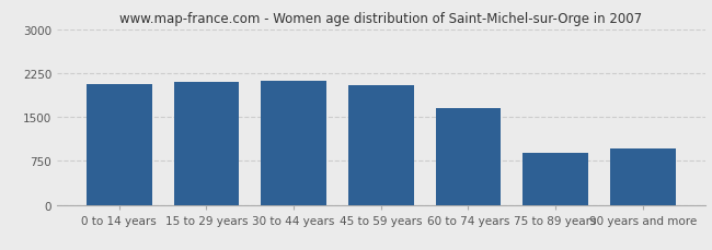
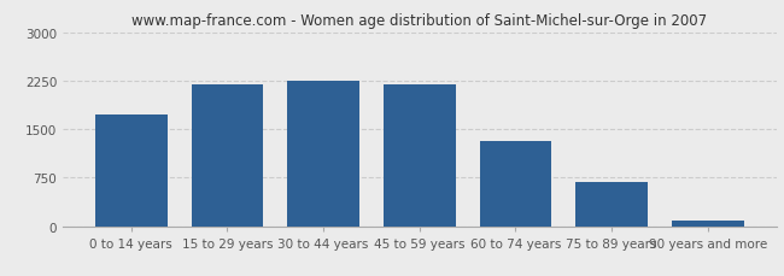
0 to 14 years: 2060 -> 1720
15 to 29 years: 2100 -> 2200
30 to 44 years: 2120 -> 2250
45 to 59 years: 2040 -> 2200
60 to 74 years: 1660 -> 1310
75 to 89 years: 880 -> 690
90 years and more: 960 -> 80
